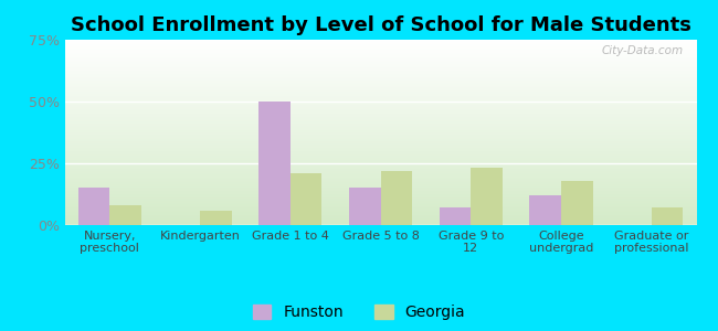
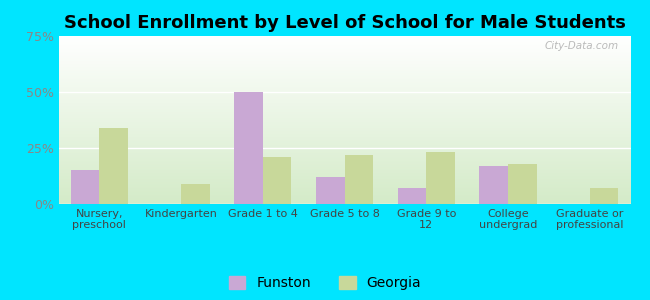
Georgia/Nursery, preschool: 8% -> 34%
Georgia/Kindergarten: 6% -> 9%
Funston/Grade 5 to 8: 15% -> 12%
Funston/College undergrad: 12% -> 17%
